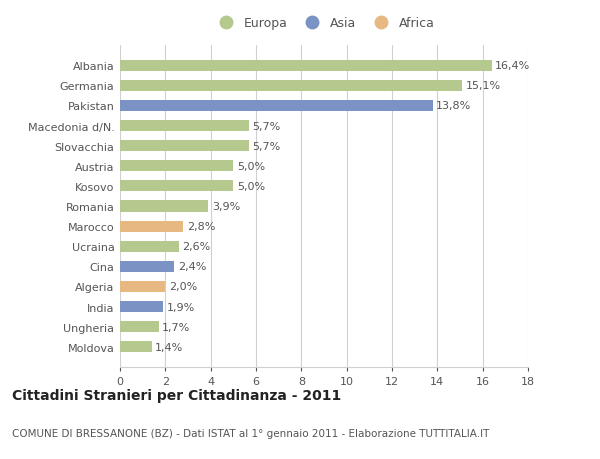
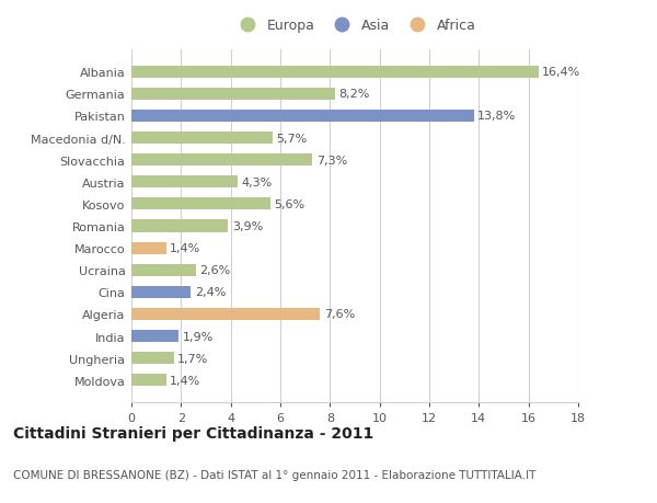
Germania: 15,1% -> 8,2%
Slovacchia: 5,7% -> 7,3%
Austria: 5,0% -> 4,3%
Kosovo: 5,0% -> 5,6%
Marocco: 2,8% -> 1,4%
Algeria: 2,0% -> 7,6%
